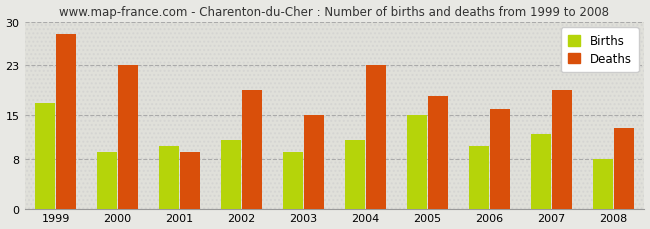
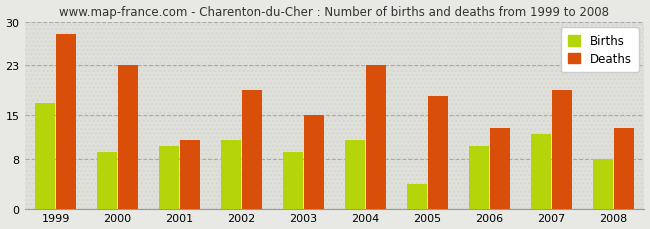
Deaths/2001: 9 -> 11
Births/2005: 15 -> 4
Deaths/2006: 16 -> 13
